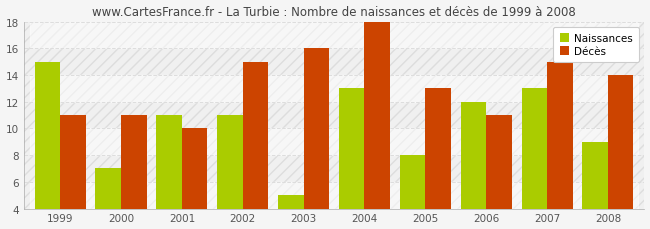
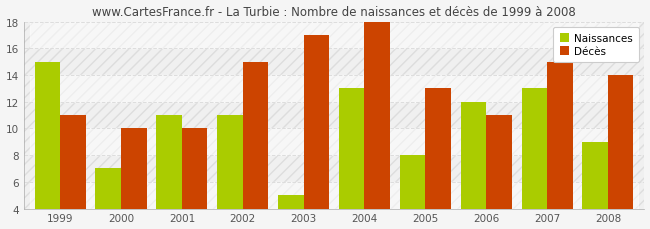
Décès/2000: 11 -> 10
Décès/2003: 16 -> 17
